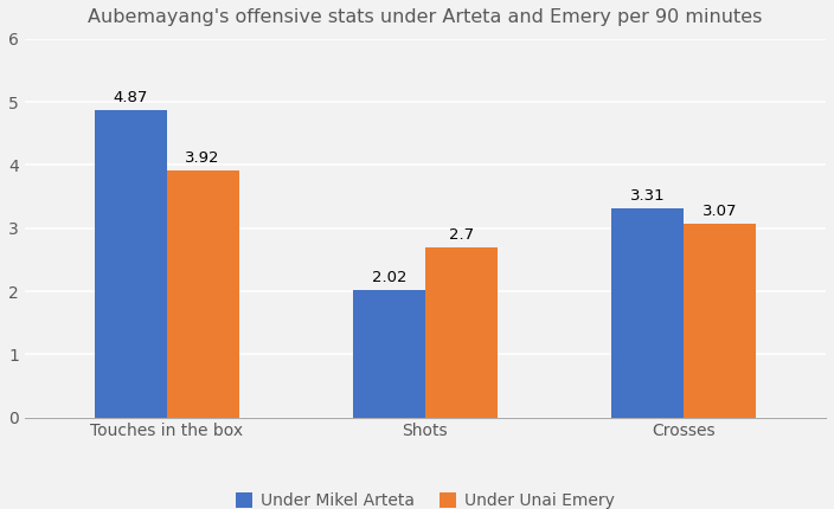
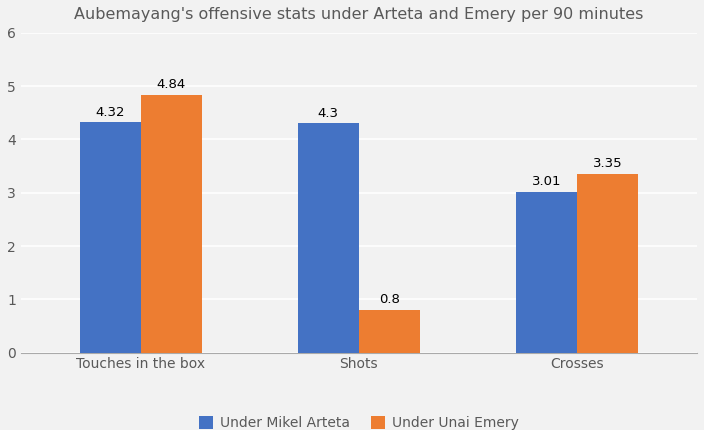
Under Mikel Arteta/Touches in the box: 4.87 -> 4.32
Under Unai Emery/Touches in the box: 3.92 -> 4.84
Under Mikel Arteta/Shots: 2.02 -> 4.3
Under Unai Emery/Shots: 2.7 -> 0.8
Under Mikel Arteta/Crosses: 3.31 -> 3.01
Under Unai Emery/Crosses: 3.07 -> 3.35
